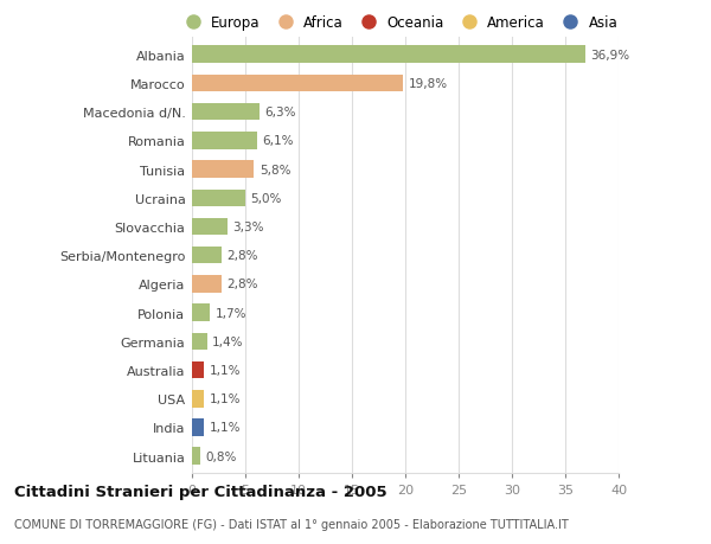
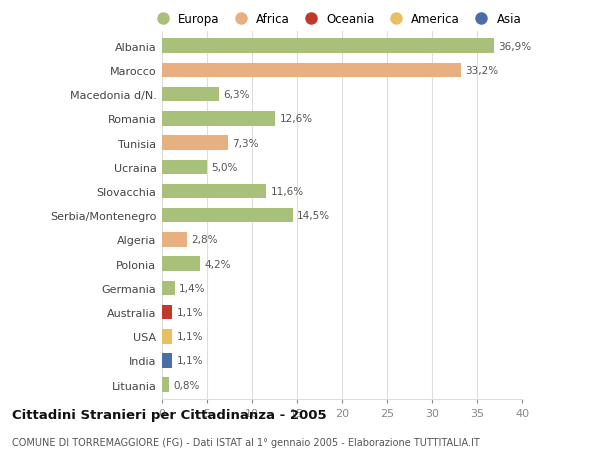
Marocco: 19,8% -> 33,2%
Romania: 6,1% -> 12,6%
Tunisia: 5,8% -> 7,3%
Slovacchia: 3,3% -> 11,6%
Serbia/Montenegro: 2,8% -> 14,5%
Polonia: 1,7% -> 4,2%
